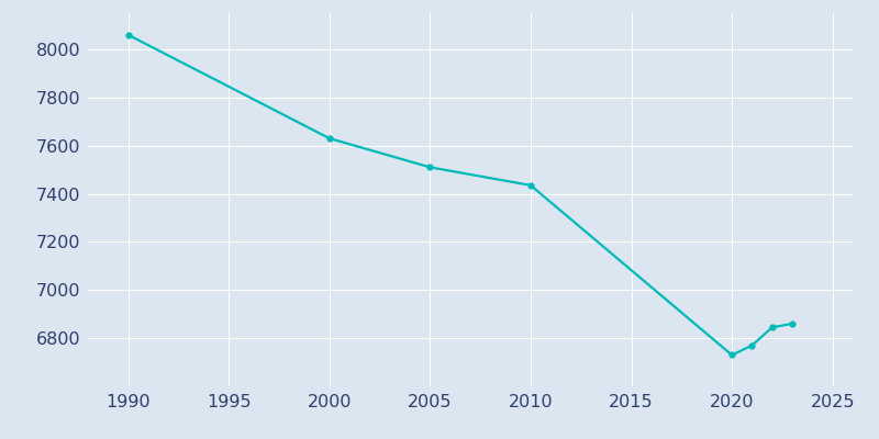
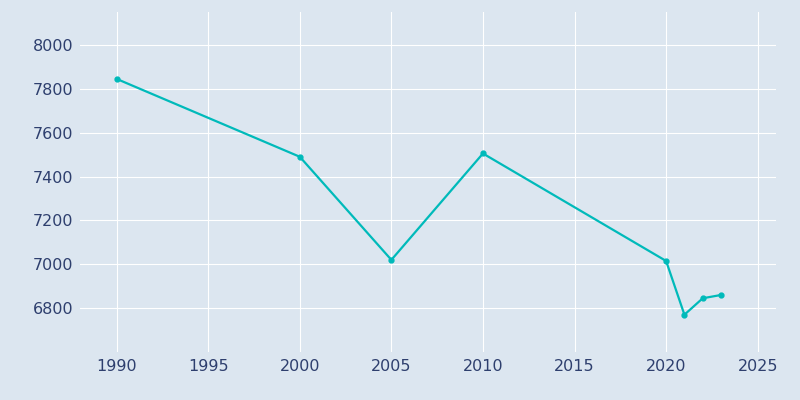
1990: 8060 -> 7845
2000: 7630 -> 7490
2005: 7510 -> 7020
2010: 7435 -> 7505
2020: 6730 -> 7015
